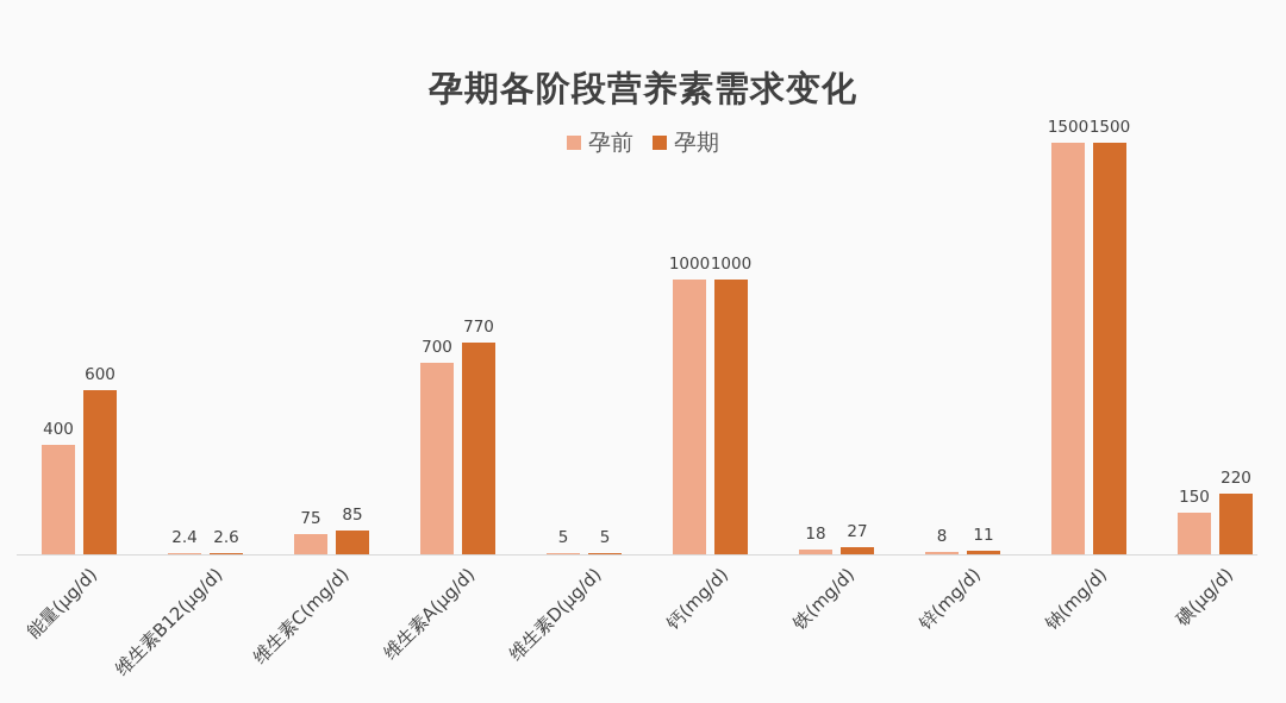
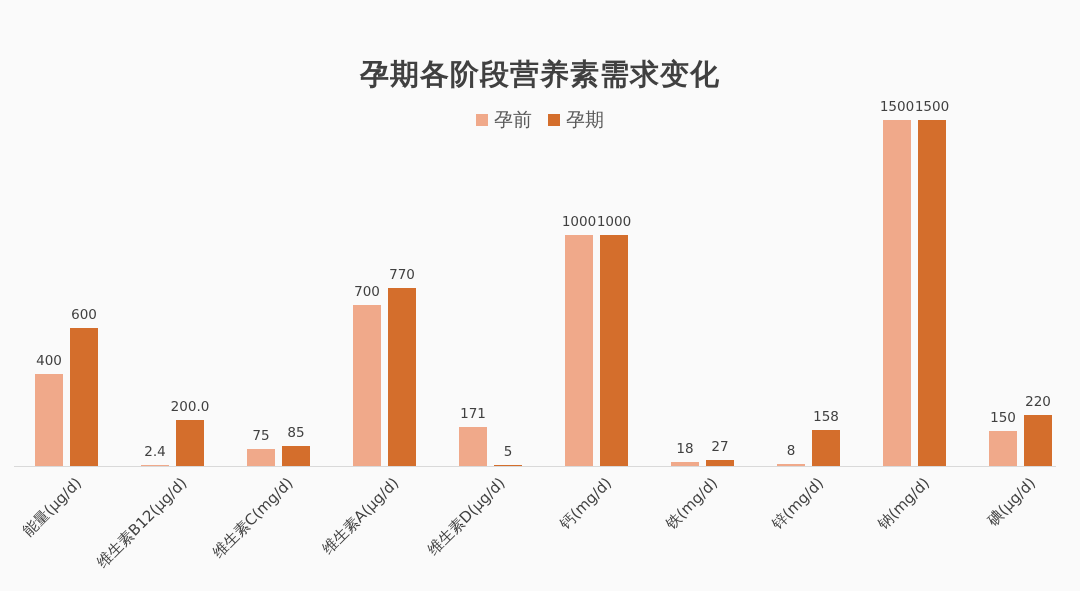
孕期/维生素B12(μg/d): 2.6 -> 200.0
孕前/维生素D(μg/d): 5 -> 171
孕期/锌(mg/d): 11 -> 158
